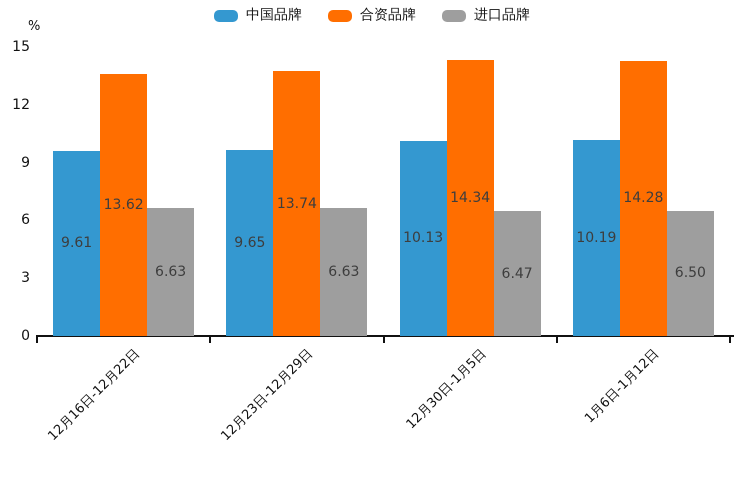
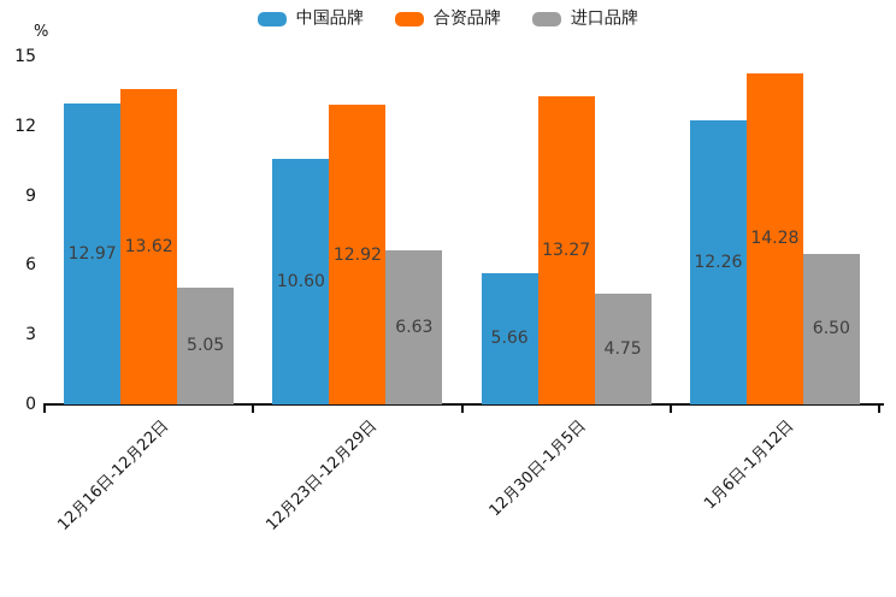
中国品牌/12月16日-12月22日: 9.61 -> 12.97
进口品牌/12月16日-12月22日: 6.63 -> 5.05
中国品牌/12月23日-12月29日: 9.65 -> 10.60
合资品牌/12月23日-12月29日: 13.74 -> 12.92
中国品牌/12月30日-1月5日: 10.13 -> 5.66
合资品牌/12月30日-1月5日: 14.34 -> 13.27
进口品牌/12月30日-1月5日: 6.47 -> 4.75
中国品牌/1月6日-1月12日: 10.19 -> 12.26
